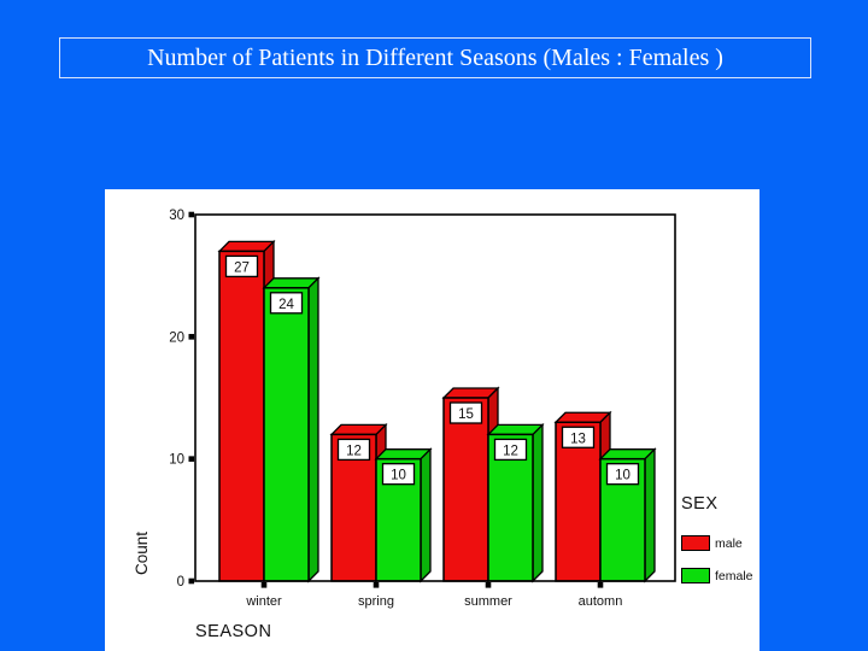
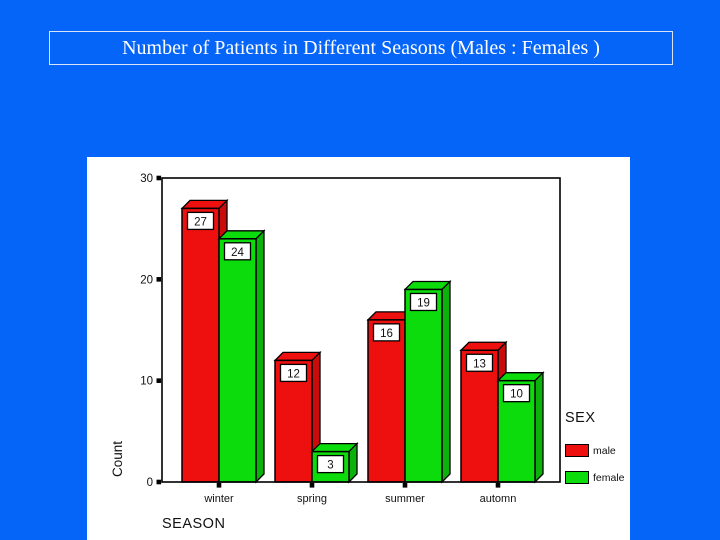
female/spring: 10 -> 3
male/summer: 15 -> 16
female/summer: 12 -> 19
